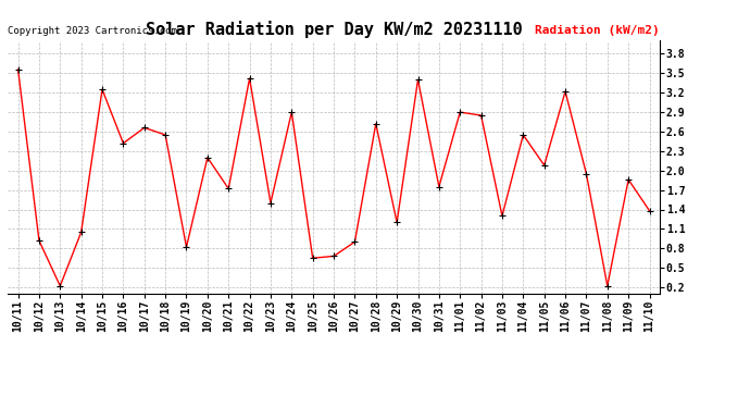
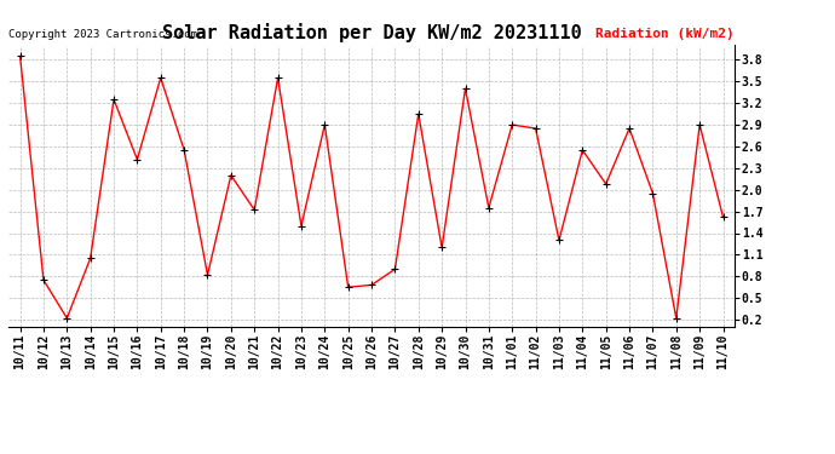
10/11: 3.56 -> 3.85
10/12: 0.92 -> 0.75
10/17: 2.66 -> 3.55
10/22: 3.42 -> 3.55
10/28: 2.72 -> 3.05
11/06: 3.22 -> 2.85
11/09: 1.86 -> 2.90
11/10: 1.38 -> 1.62
